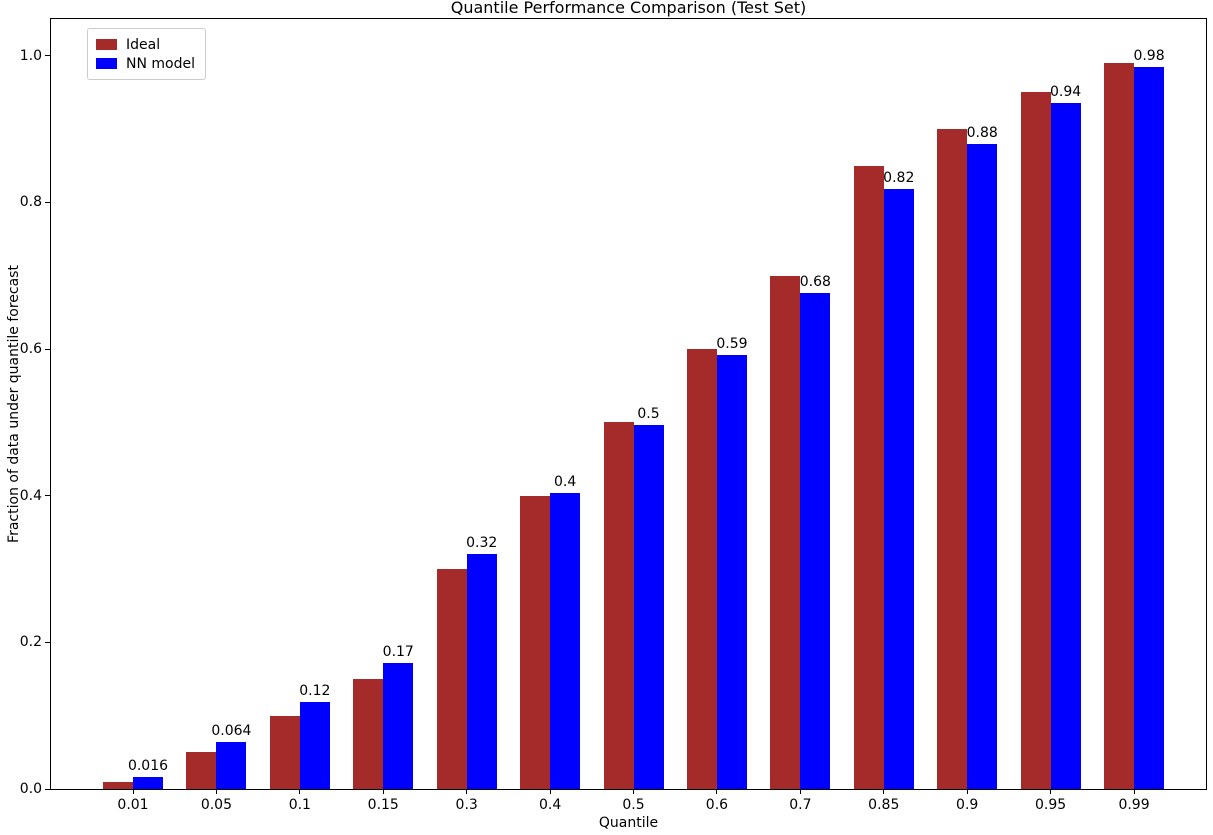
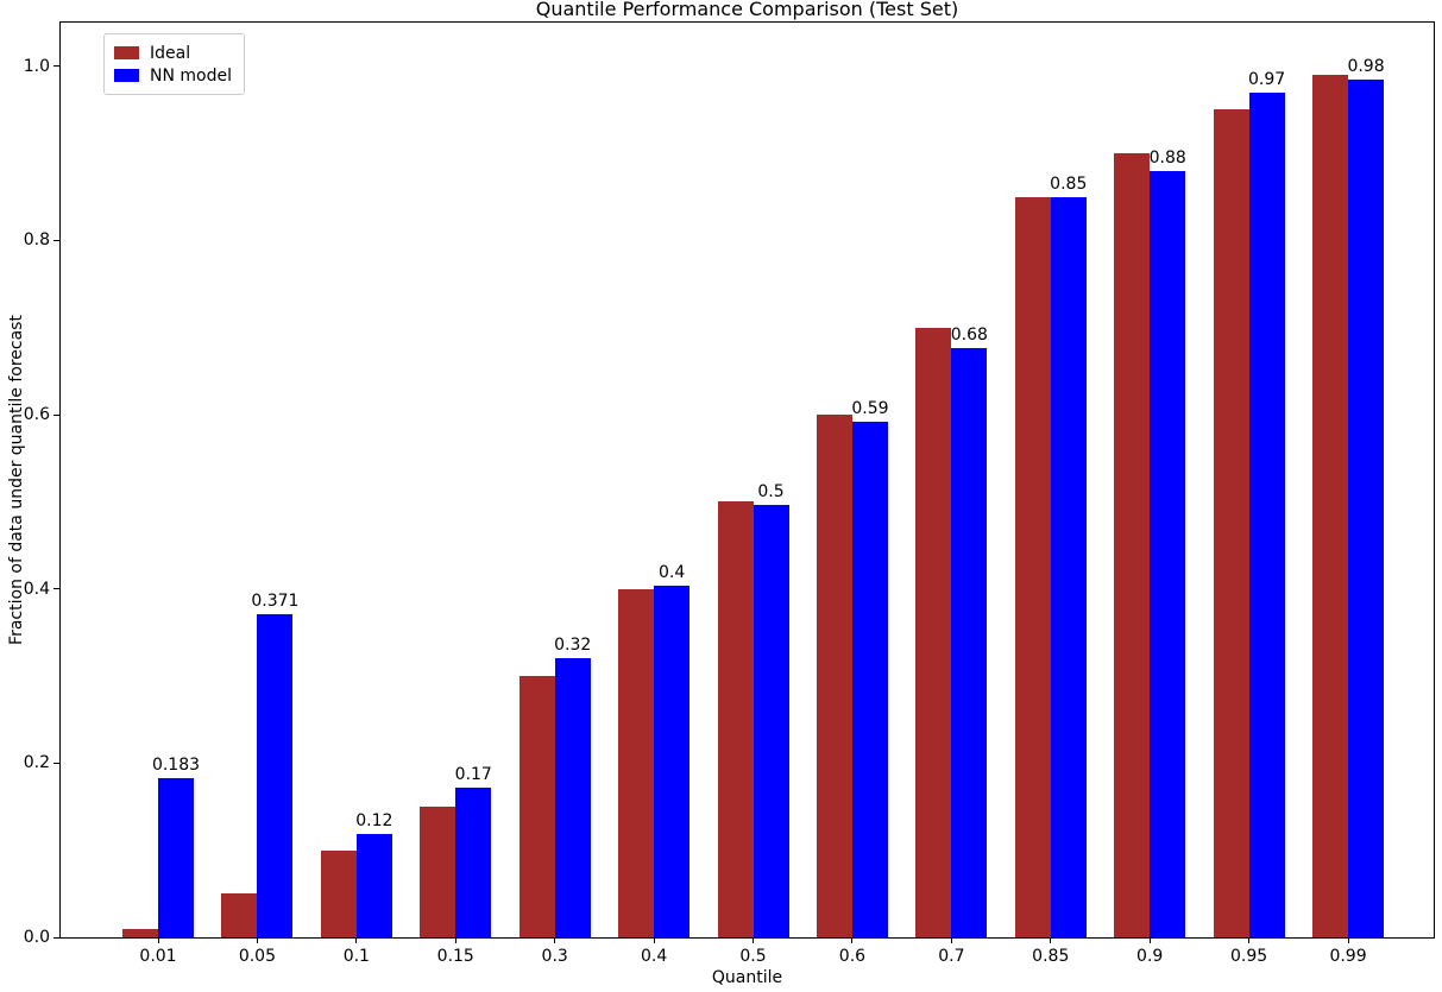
NN model/0.01: 0.016 -> 0.183
NN model/0.05: 0.064 -> 0.371
NN model/0.85: 0.82 -> 0.85
NN model/0.95: 0.94 -> 0.97
